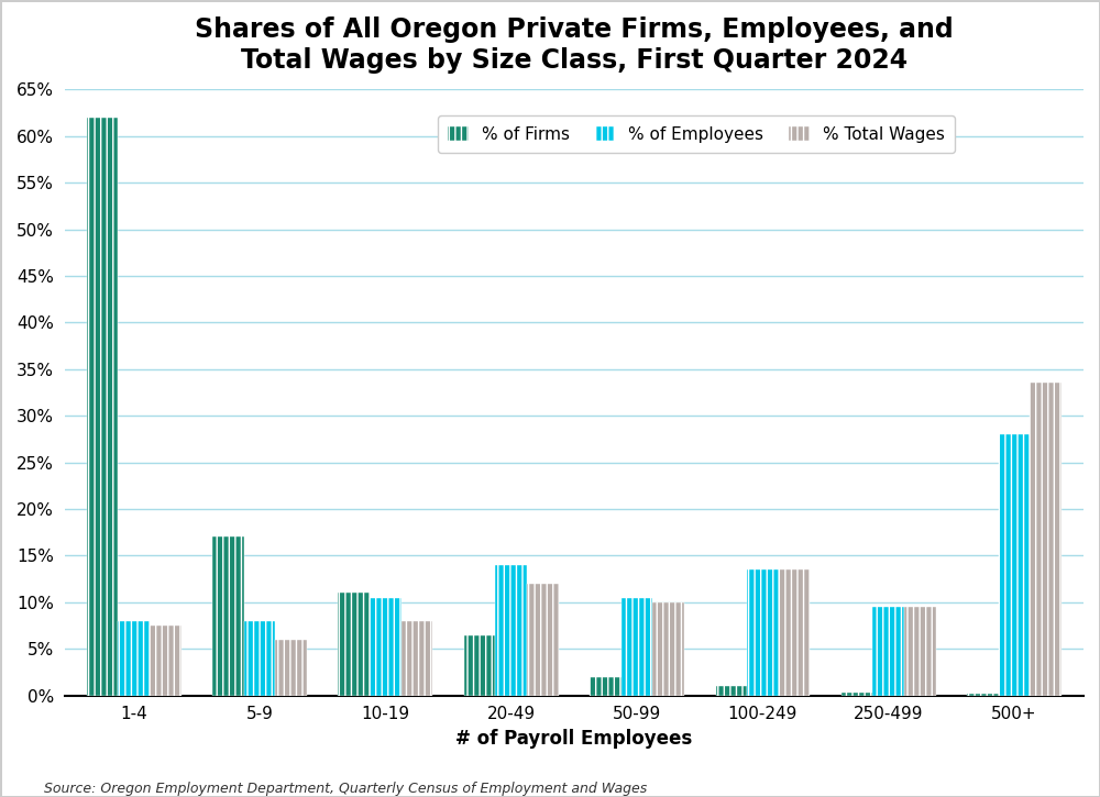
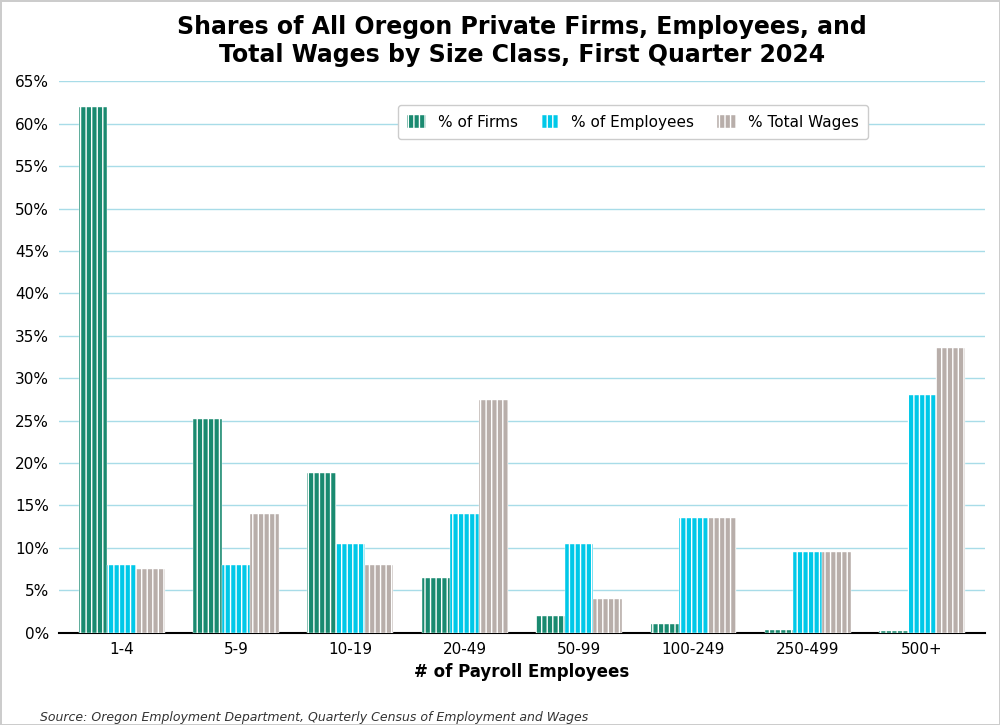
% of Firms/5-9: 17.0% -> 25.2%
% Total Wages/5-9: 6.0% -> 14.0%
% of Firms/10-19: 11.0% -> 18.8%
% Total Wages/20-49: 12.0% -> 27.4%
% Total Wages/50-99: 10.0% -> 4.0%
